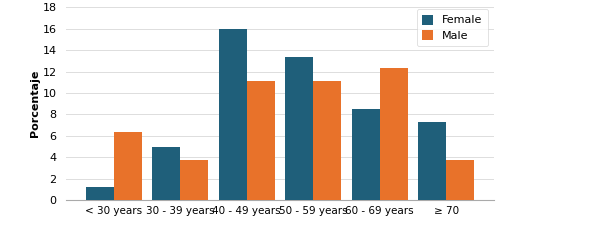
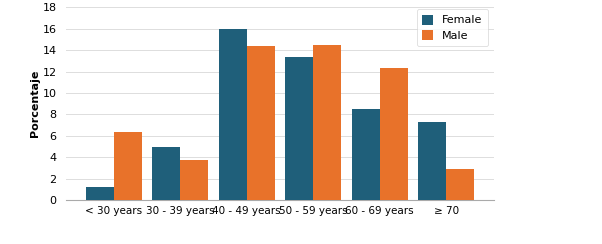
Male/40 - 49 years: 11.1 -> 14.4
Male/50 - 59 years: 11.1 -> 14.5
Male/≥ 70: 3.7 -> 2.9
